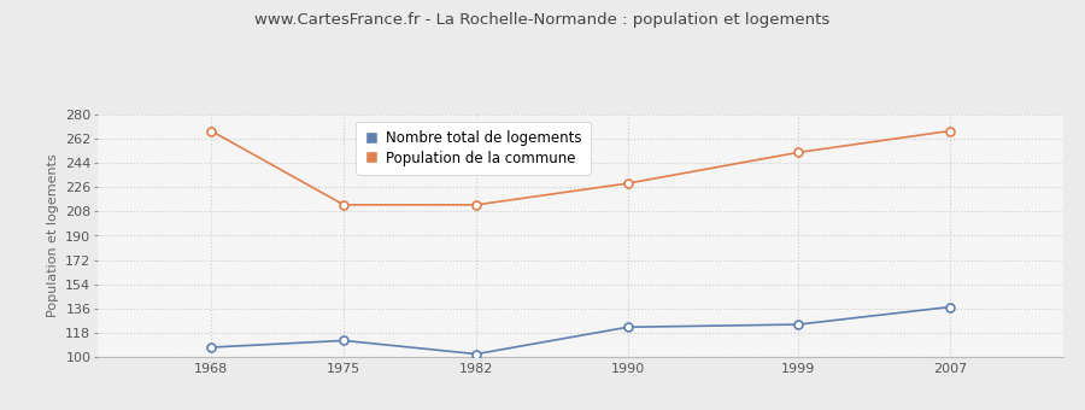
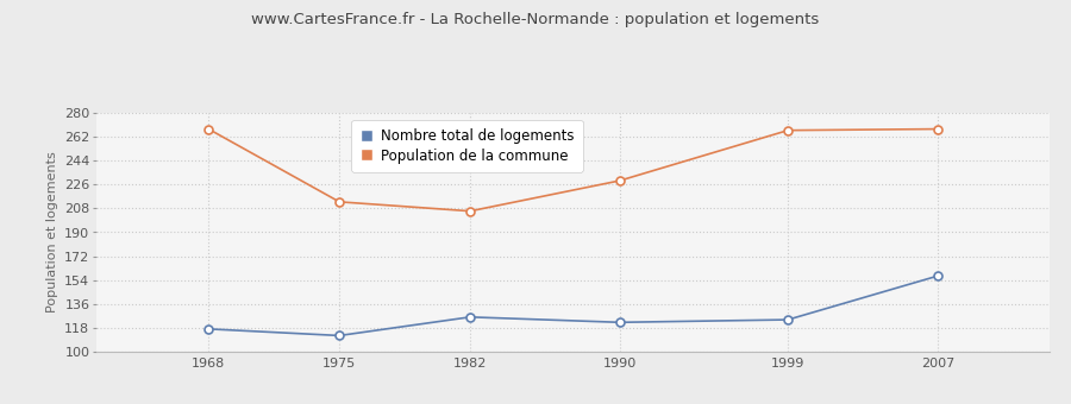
Nombre total de logements/1968: 107 -> 117
Nombre total de logements/1982: 102 -> 126
Population de la commune/1982: 213 -> 206
Population de la commune/1999: 252 -> 267
Nombre total de logements/2007: 137 -> 157
